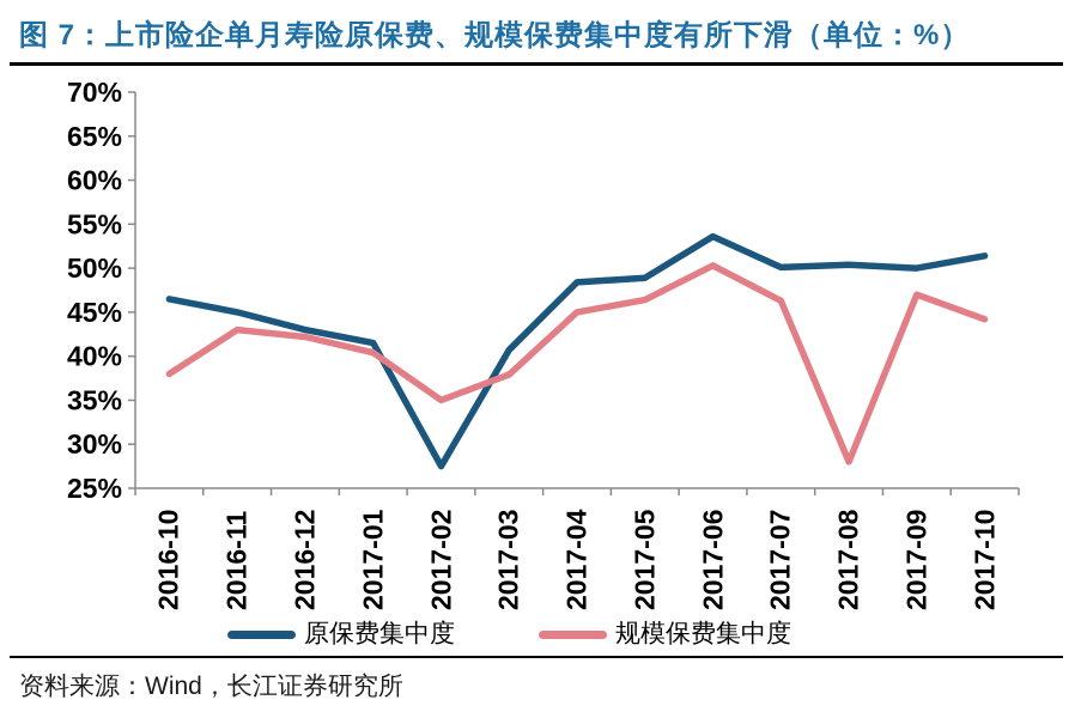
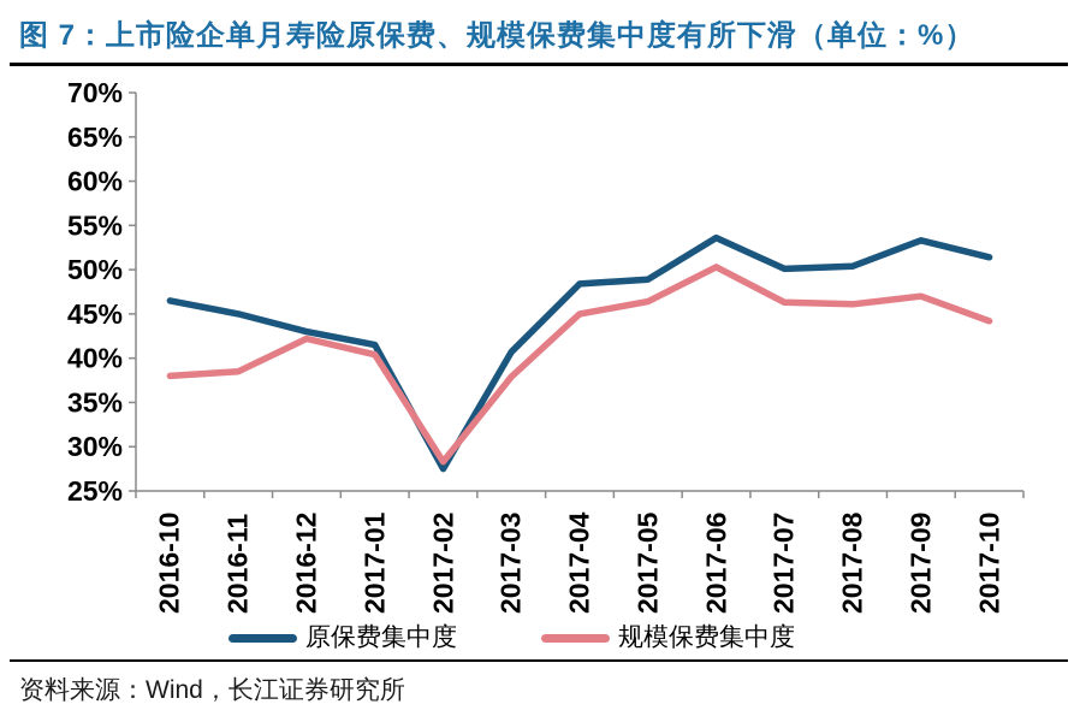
规模保费集中度/2016-11: 43% -> 38%
规模保费集中度/2017-02: 35% -> 28%
规模保费集中度/2017-08: 28% -> 46%
原保费集中度/2017-09: 50% -> 53%
